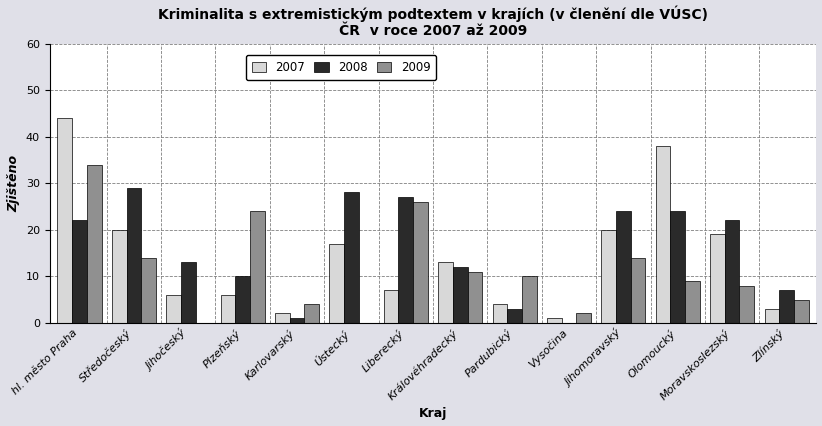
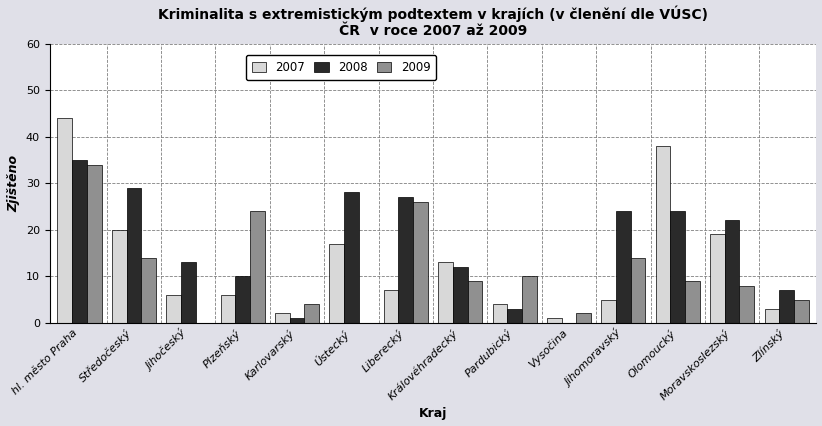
2008/hl. město Praha: 22 -> 35
2009/Královéhradecký: 11 -> 9
2007/Jihomoravský: 20 -> 5
